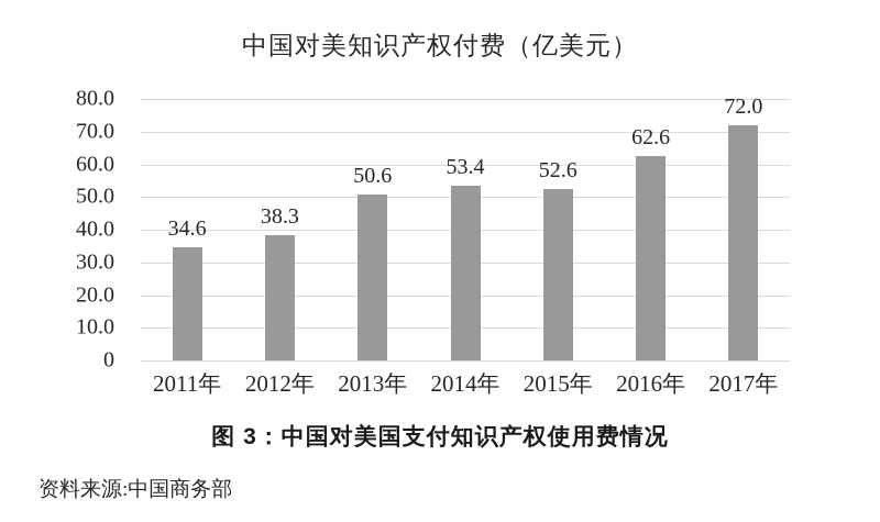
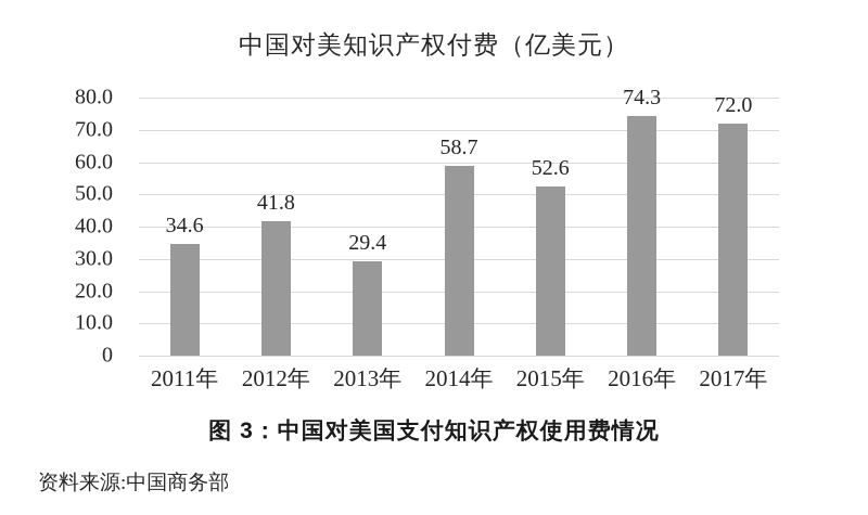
2012年: 38.3 -> 41.8
2013年: 50.6 -> 29.4
2014年: 53.4 -> 58.7
2016年: 62.6 -> 74.3
